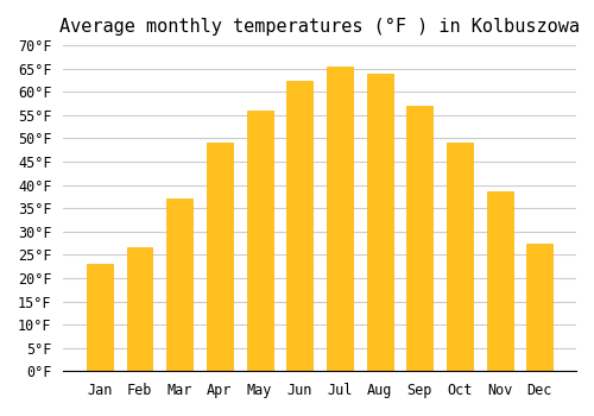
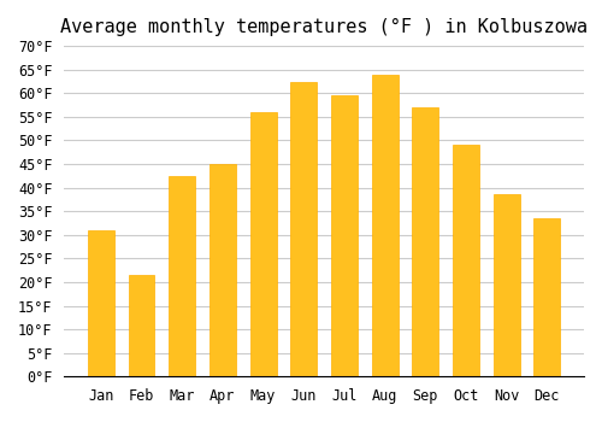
Jan: 23.0°F -> 31.0°F
Feb: 26.5°F -> 21.5°F
Mar: 37.0°F -> 42.5°F
Apr: 49.0°F -> 45.0°F
Jul: 65.5°F -> 59.5°F
Dec: 27.5°F -> 33.5°F
